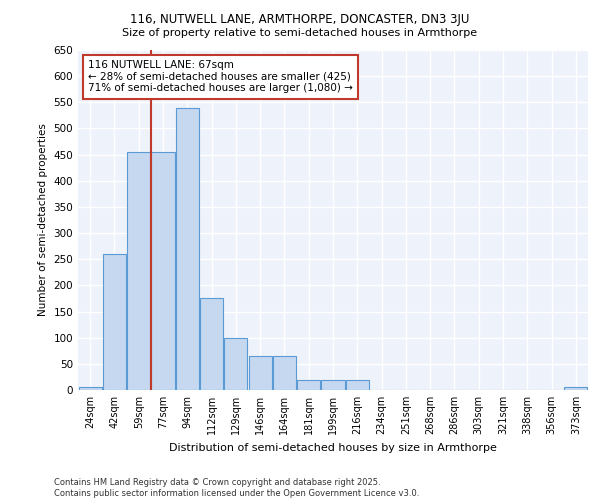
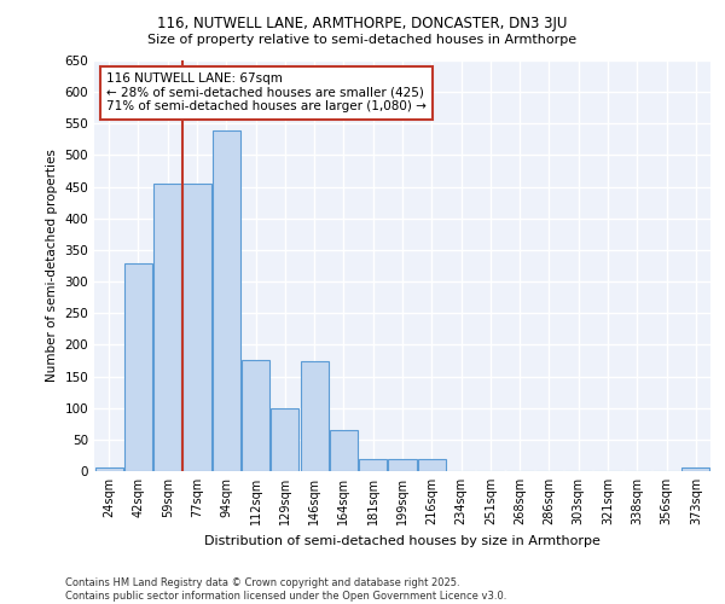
42sqm: 260 -> 328
146sqm: 65 -> 174
